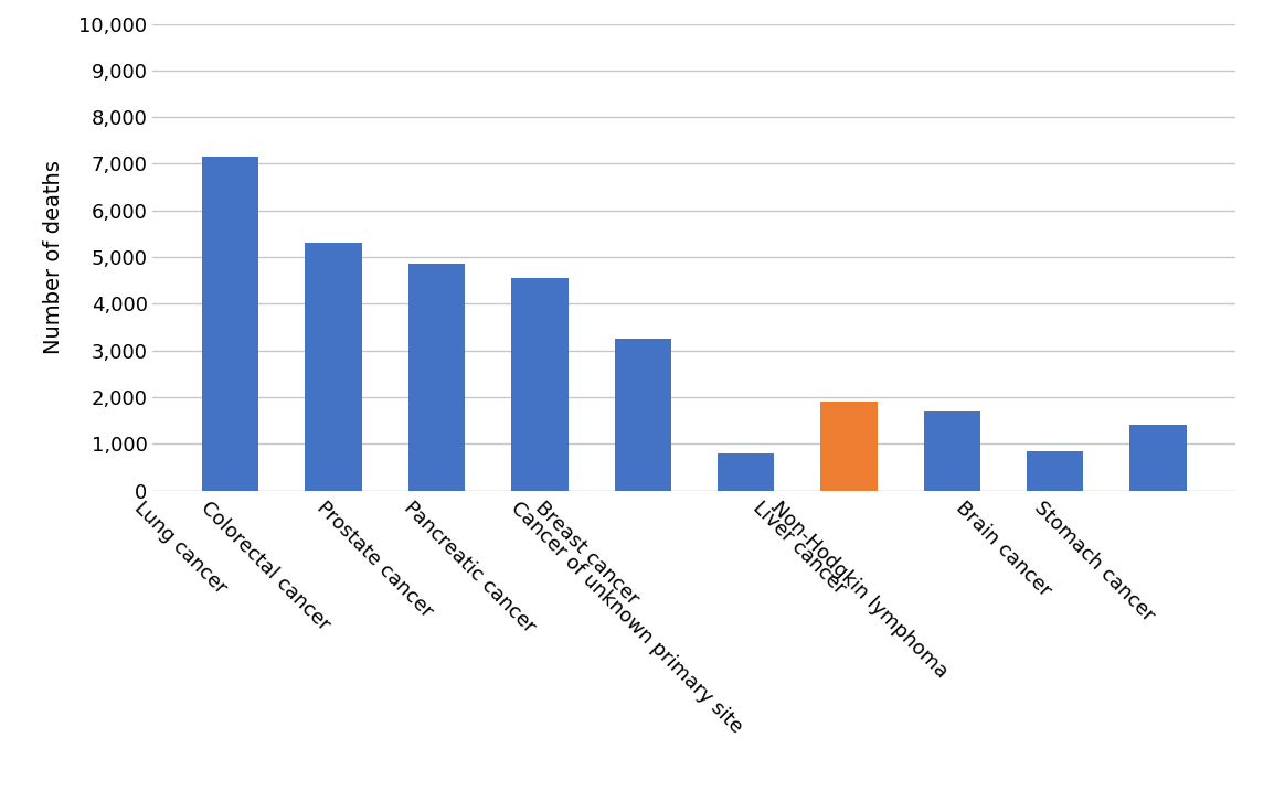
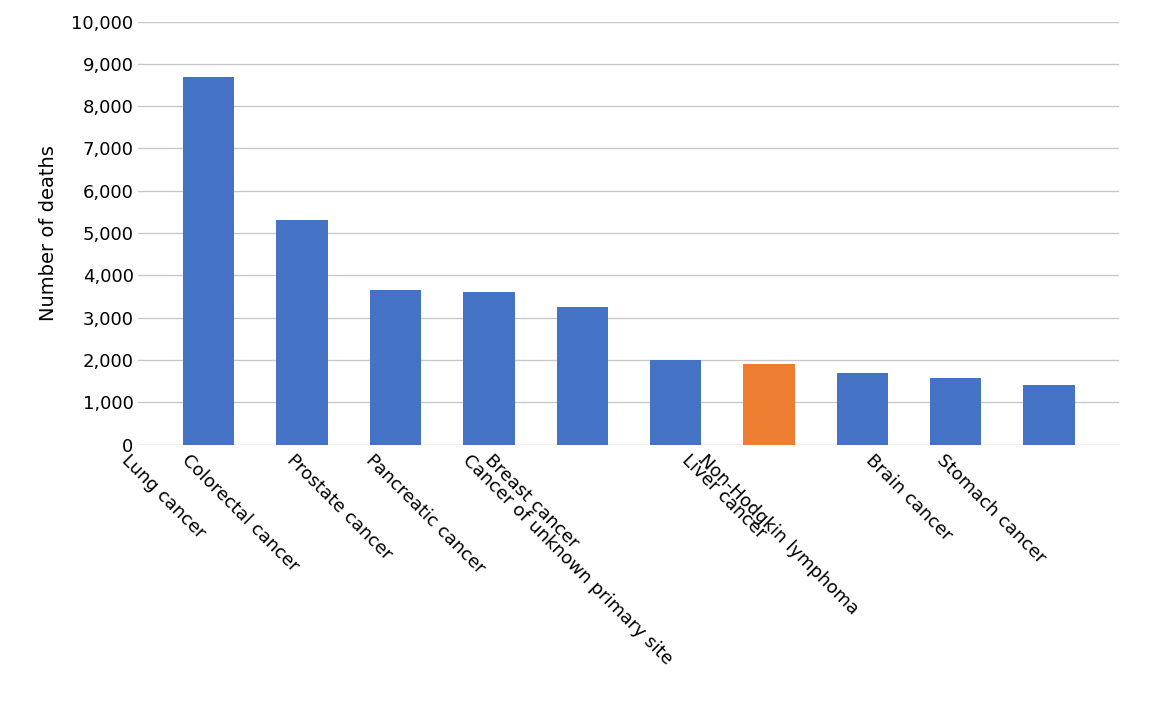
Lung cancer: 7,150 -> 8,700
Prostate cancer: 4,850 -> 3,650
Pancreatic cancer: 4,550 -> 3,600
Cancer of unknown primary site: 800 -> 2,000
Brain cancer: 850 -> 1,580
